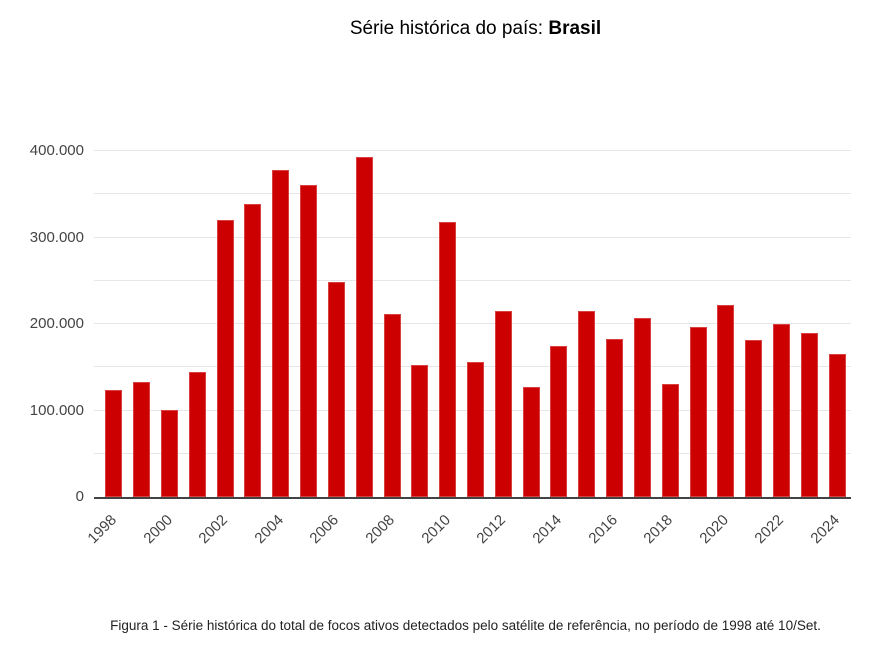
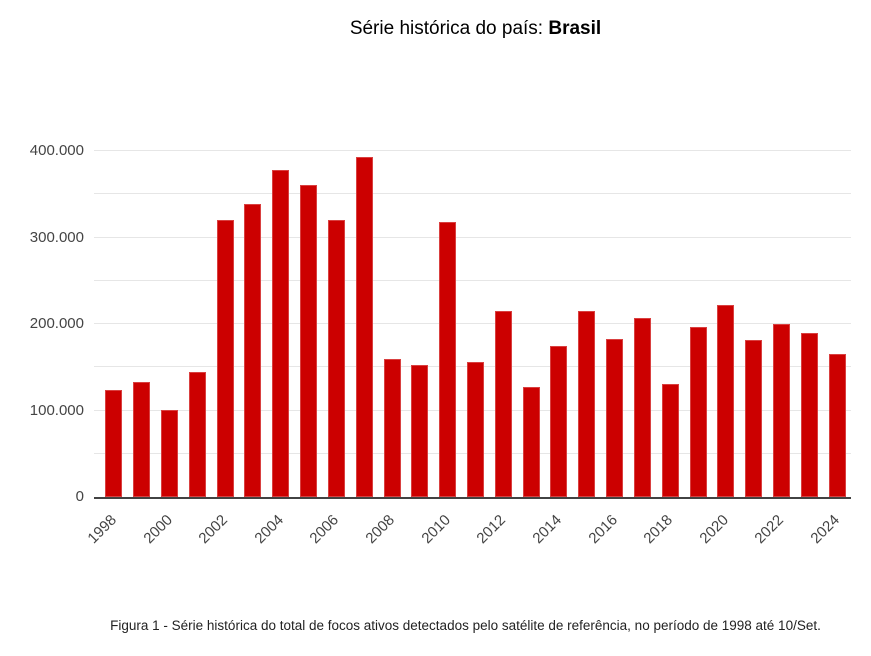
2006: 250000 -> 320000
2008: 210000 -> 160000
